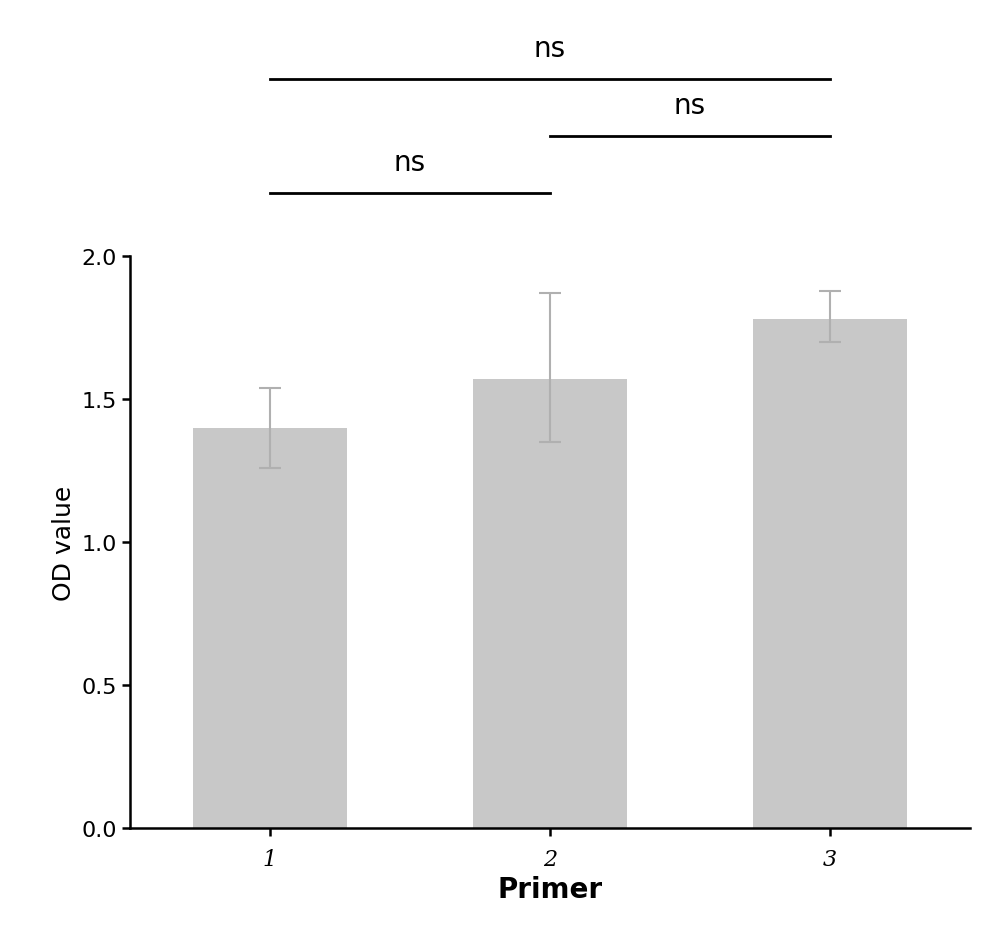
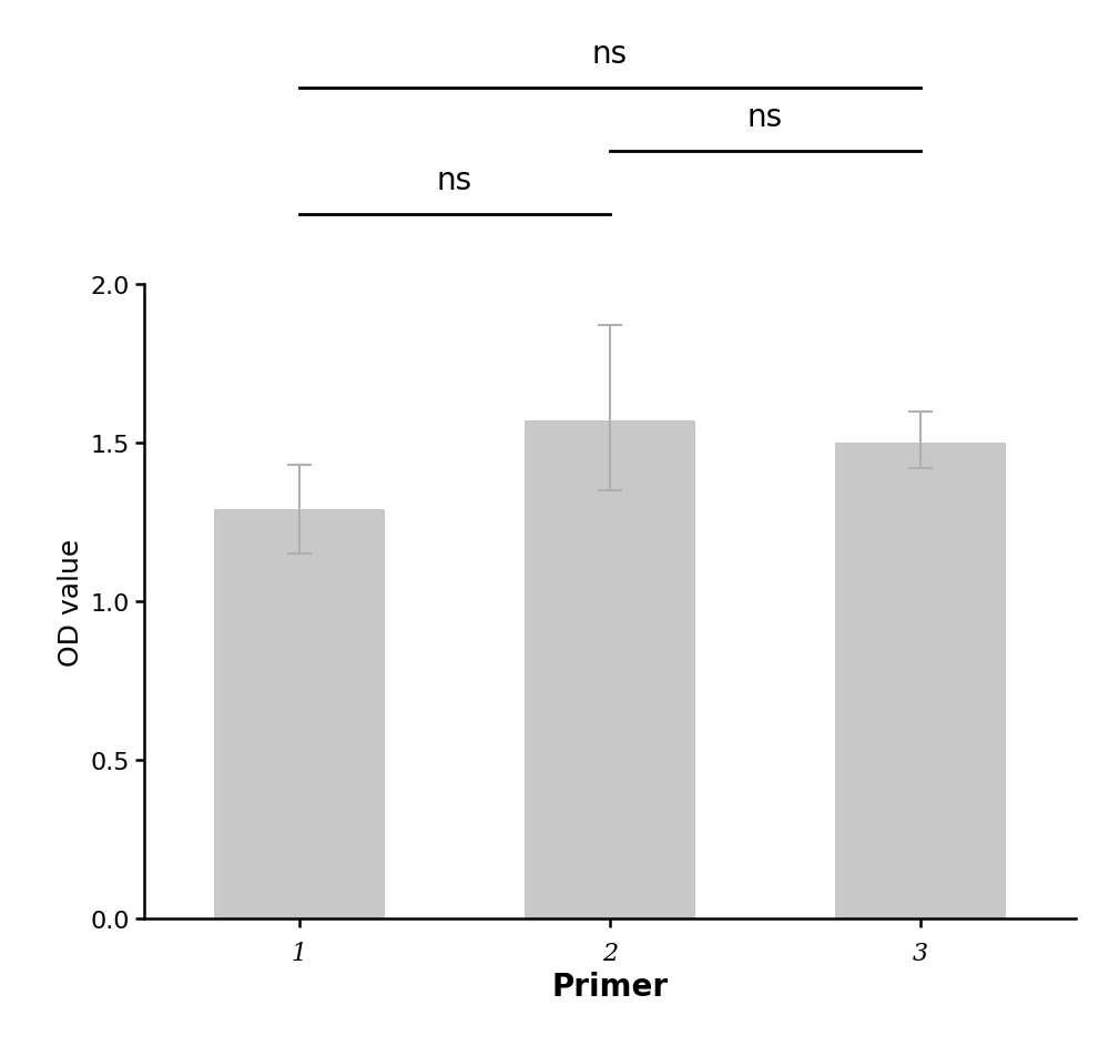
1: 1.40 -> 1.29
3: 1.78 -> 1.50
